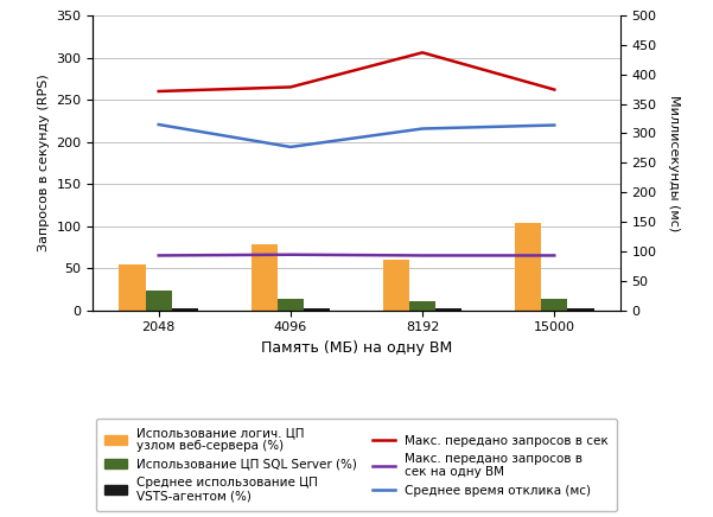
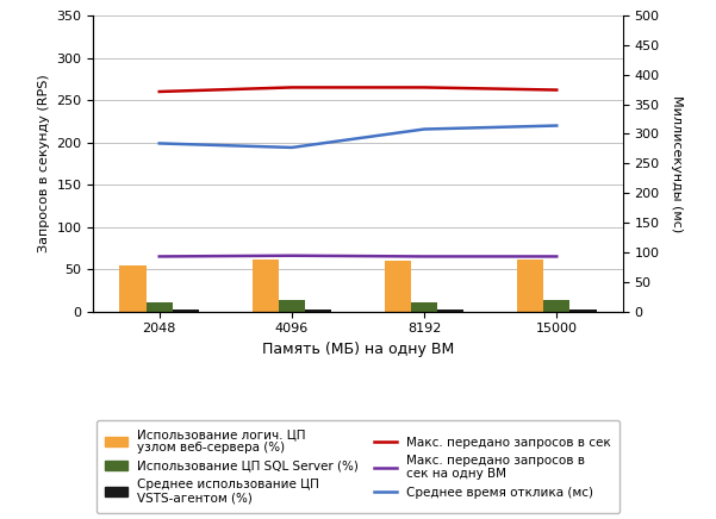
Использование ЦП SQL Server (%)/2048: 24 -> 11
Среднее время отклика (мс)/2048: 315 -> 284
Использование логич. ЦП узлом веб-сервера (%)/4096: 78 -> 62
Макс. передано запросов в сек/8192: 306 -> 265
Использование логич. ЦП узлом веб-сервера (%)/15000: 104 -> 61
